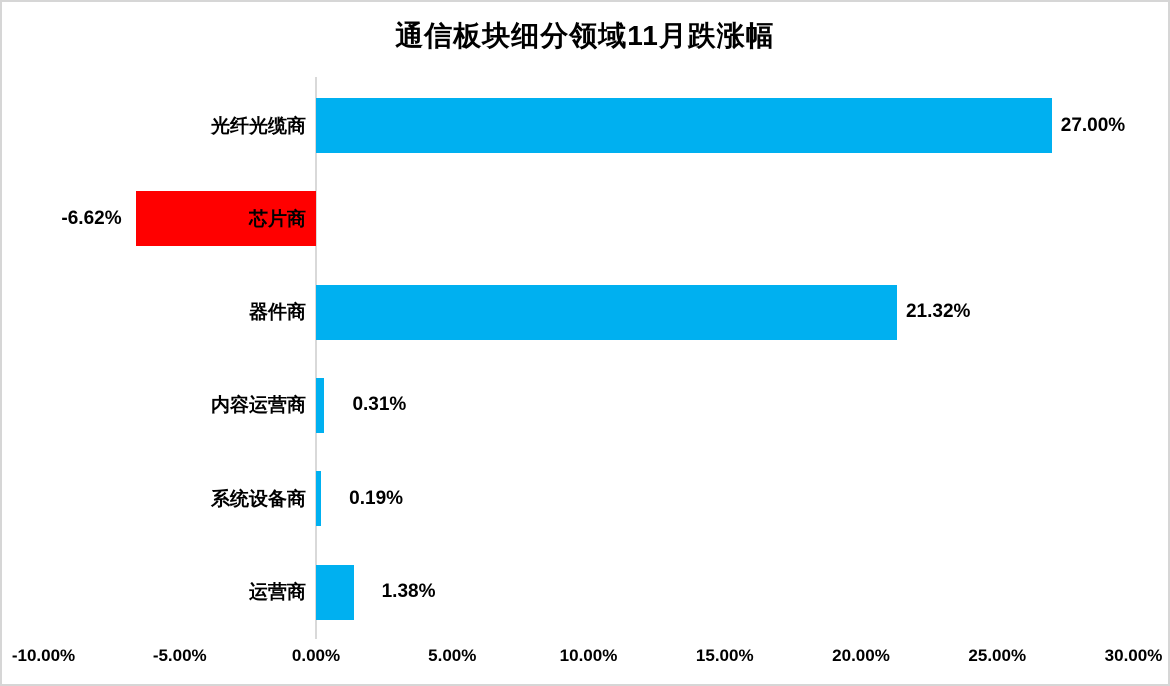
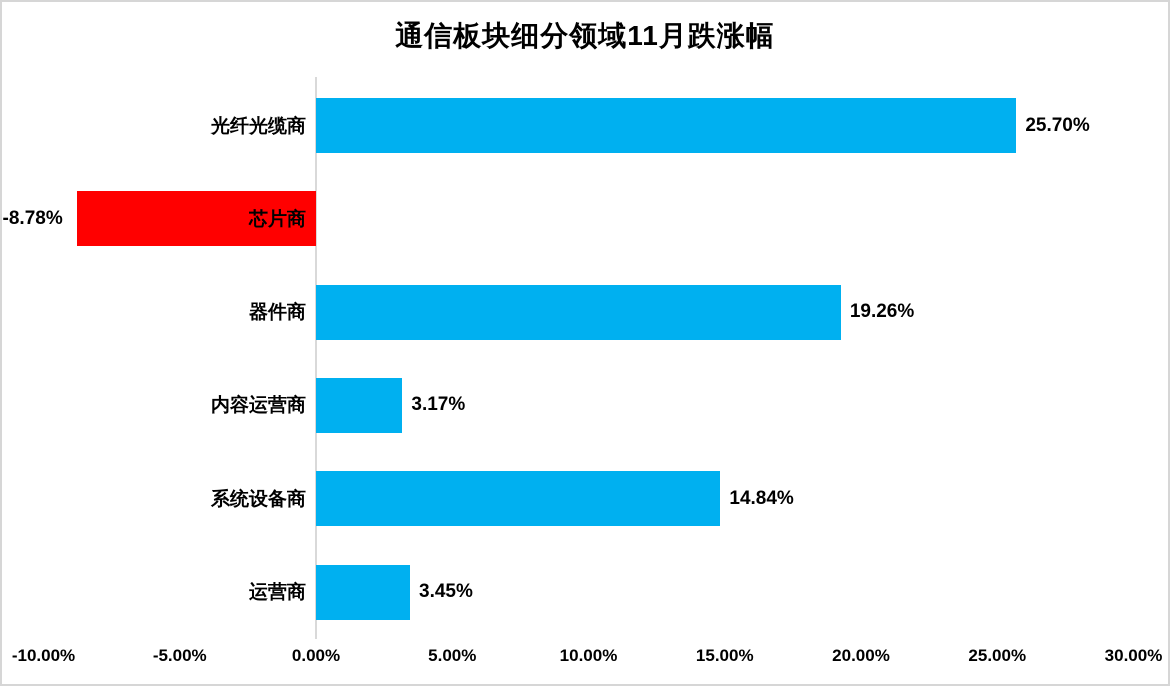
光纤光缆商: 27.00% -> 25.70%
芯片商: -6.62% -> -8.78%
器件商: 21.32% -> 19.26%
内容运营商: 0.31% -> 3.17%
系统设备商: 0.19% -> 14.84%
运营商: 1.38% -> 3.45%
